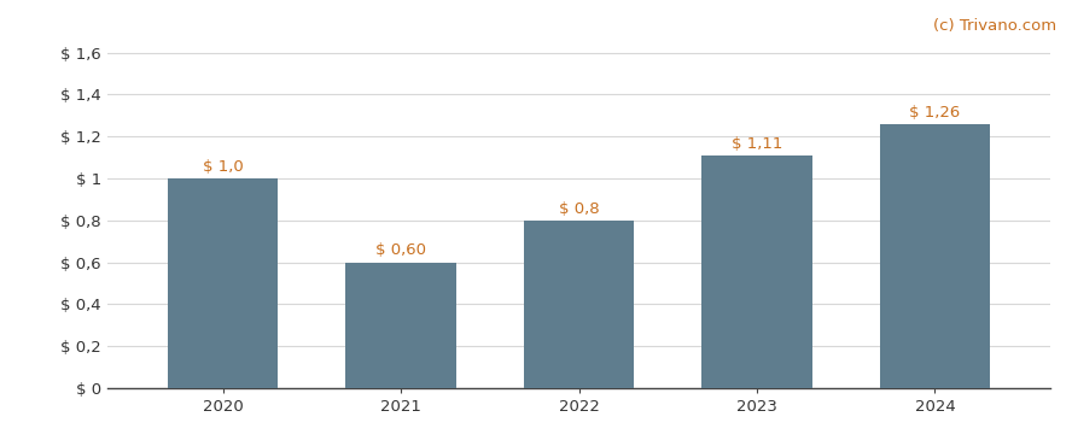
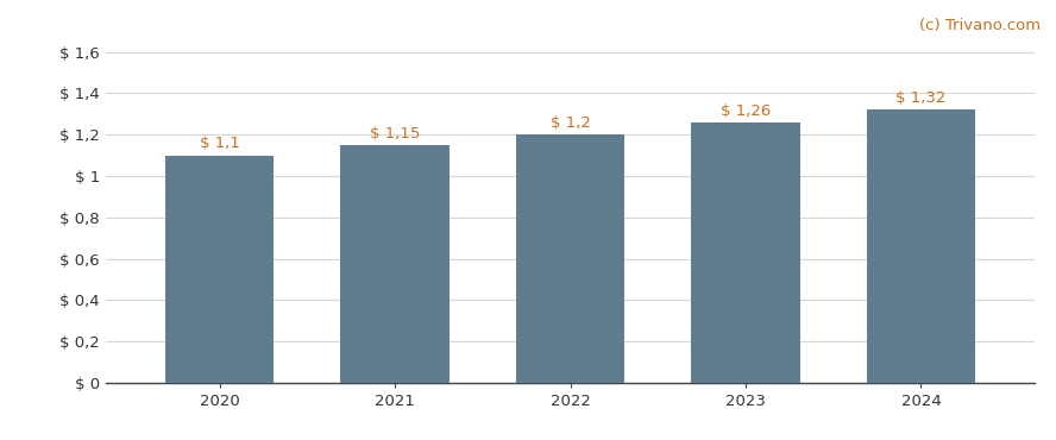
2020: 1,0 -> 1,1
2021: 0,60 -> 1,15
2022: 0,8 -> 1,2
2023: 1,11 -> 1,26
2024: 1,26 -> 1,32
